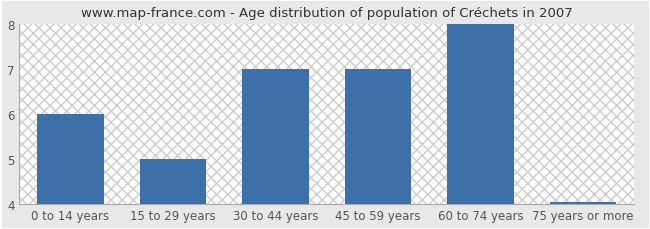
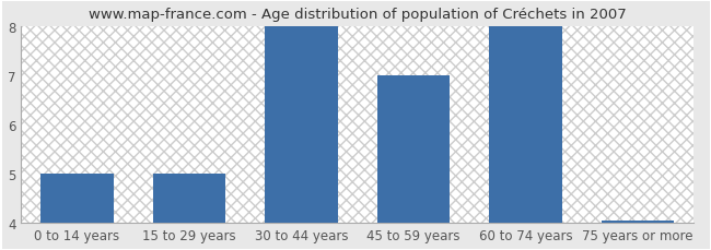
0 to 14 years: 6.00 -> 5.00
30 to 44 years: 7.00 -> 8.00
